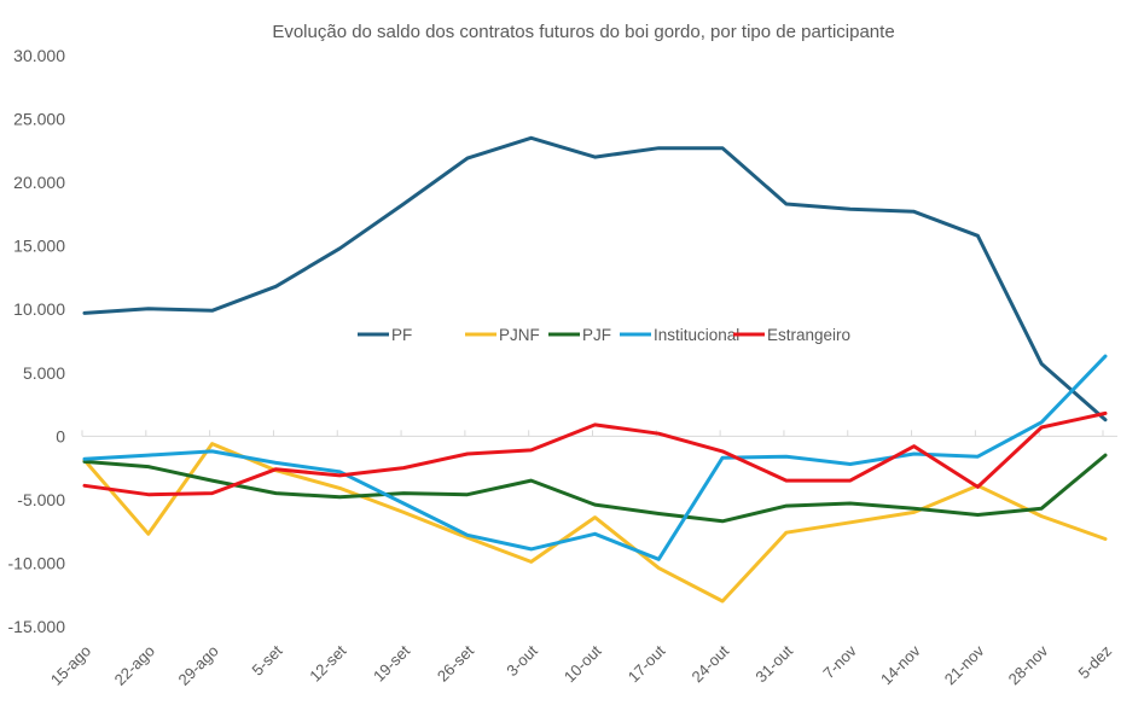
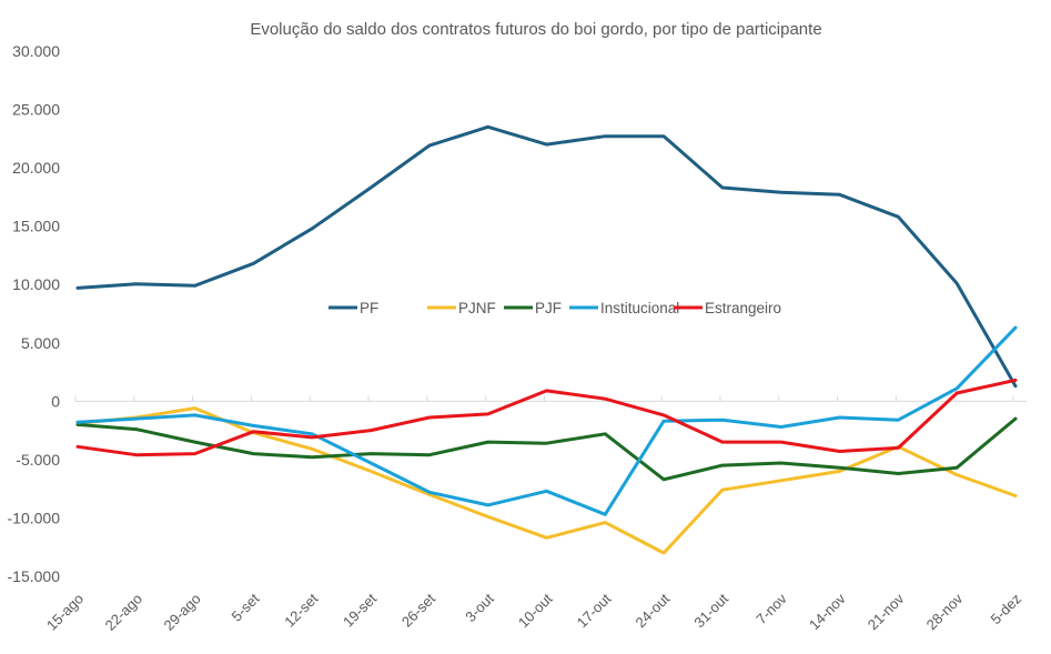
PJNF/22-ago: -7700 -> -1400
PJNF/10-out: -6400 -> -11700
PJF/10-out: -5400 -> -3600
PJF/17-out: -6100 -> -2800
Estrangeiro/14-nov: -800 -> -4300
PF/28-nov: 5700 -> 10100
